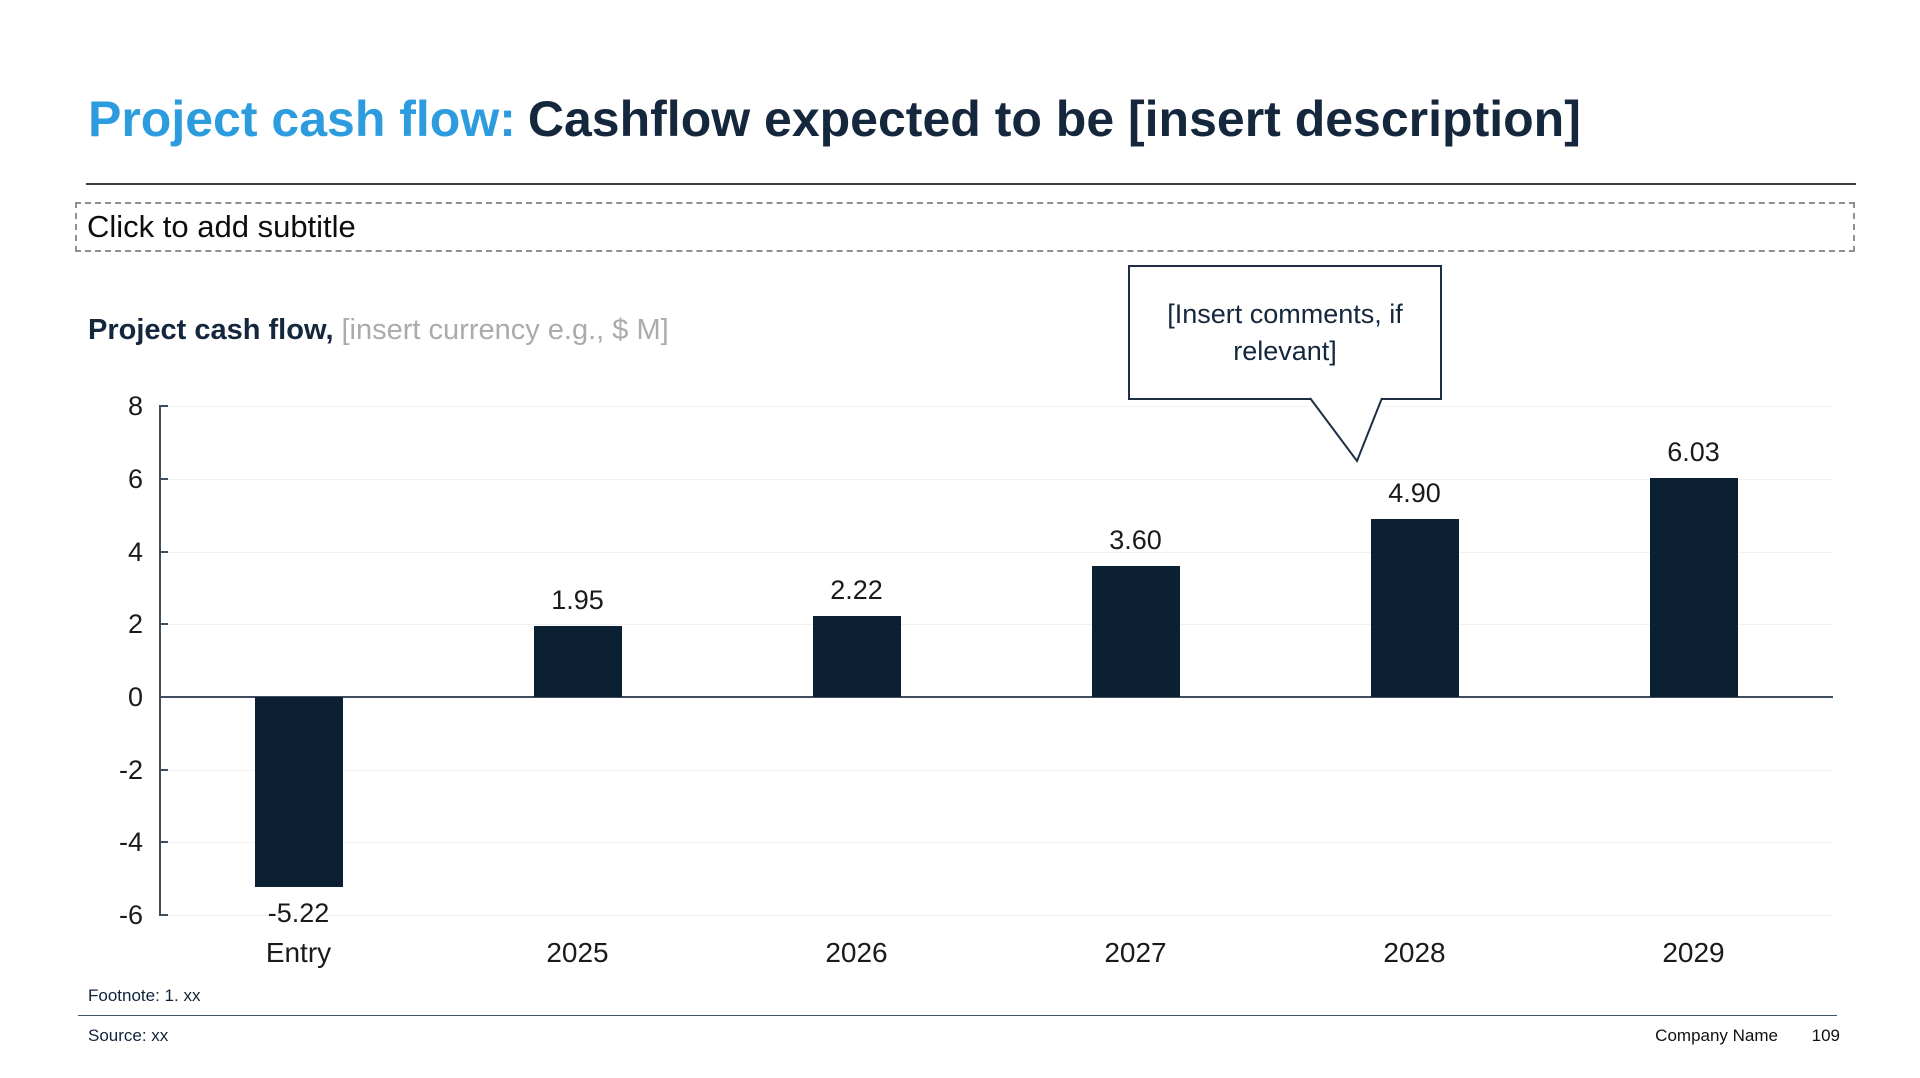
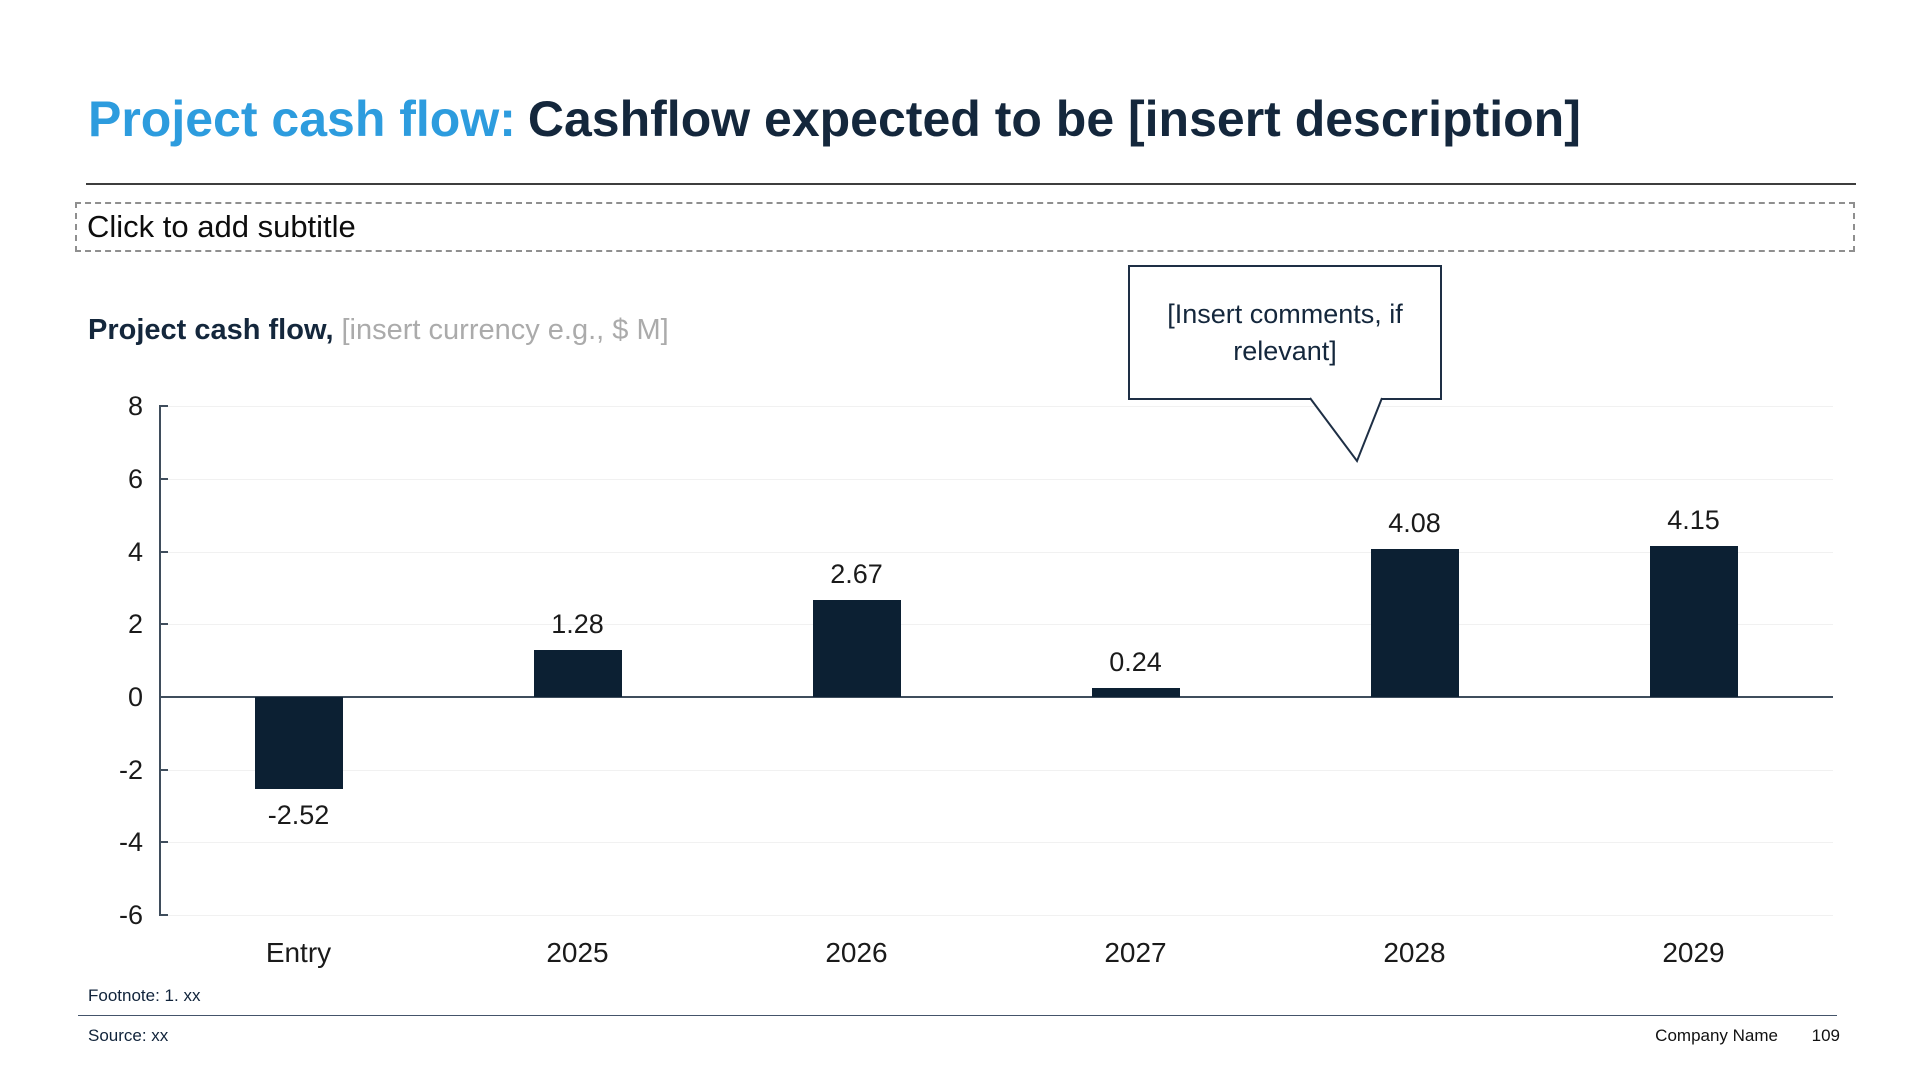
Entry: -5.22 -> -2.52
2025: 1.95 -> 1.28
2026: 2.22 -> 2.67
2027: 3.60 -> 0.24
2028: 4.90 -> 4.08
2029: 6.03 -> 4.15
